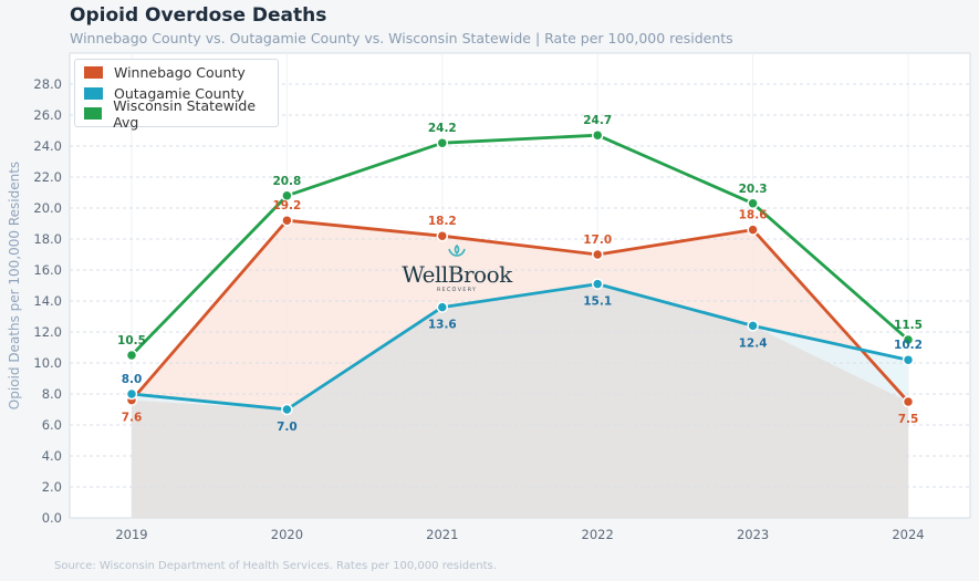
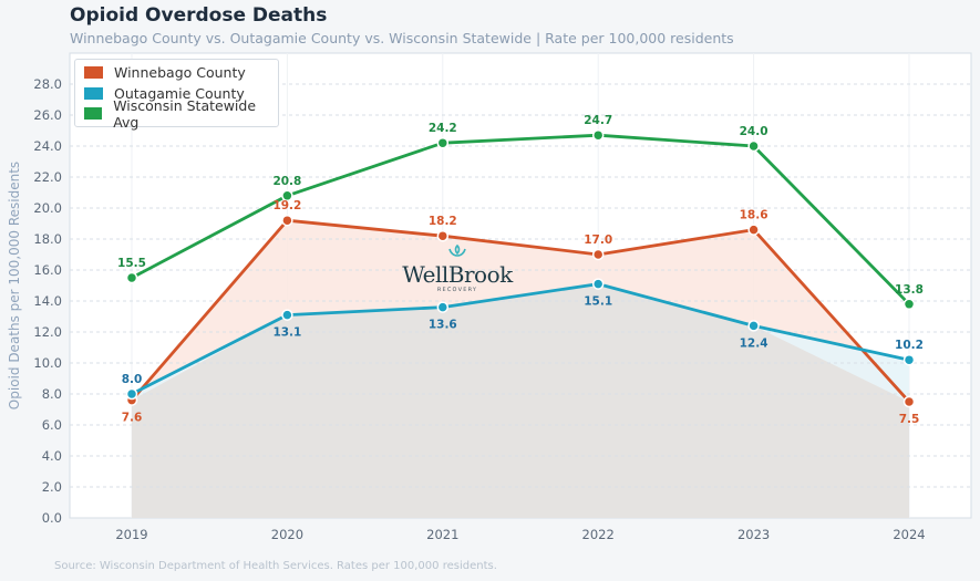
Wisconsin Statewide Avg/2019: 10.5 -> 15.5
Outagamie County/2020: 7.0 -> 13.1
Wisconsin Statewide Avg/2023: 20.3 -> 24.0
Wisconsin Statewide Avg/2024: 11.5 -> 13.8
